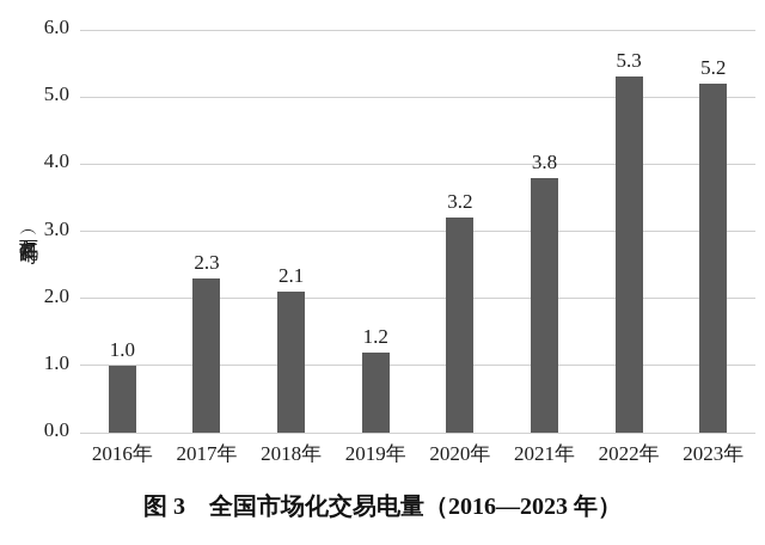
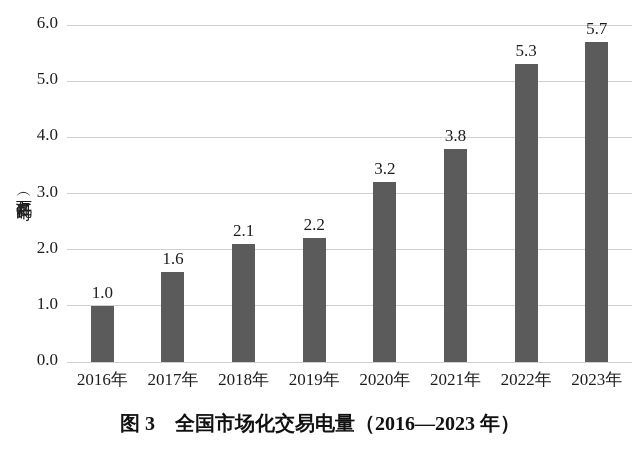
2017年: 2.3 -> 1.6
2019年: 1.2 -> 2.2
2023年: 5.2 -> 5.7
